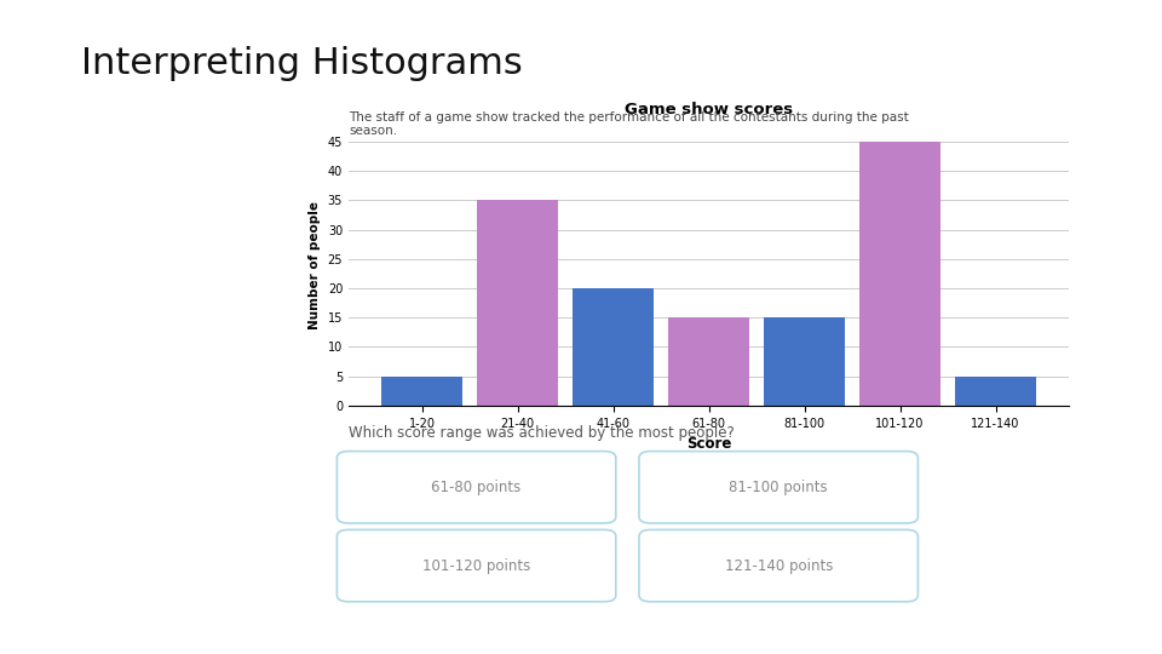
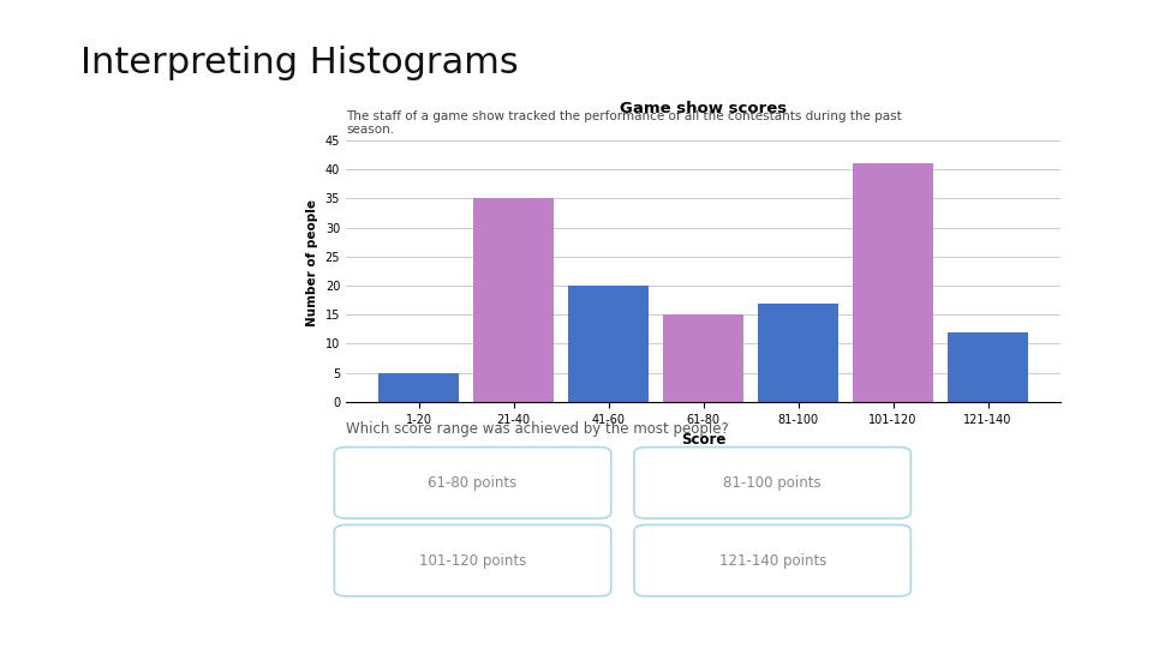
81-100: 15 -> 17
101-120: 45 -> 41
121-140: 5 -> 12
